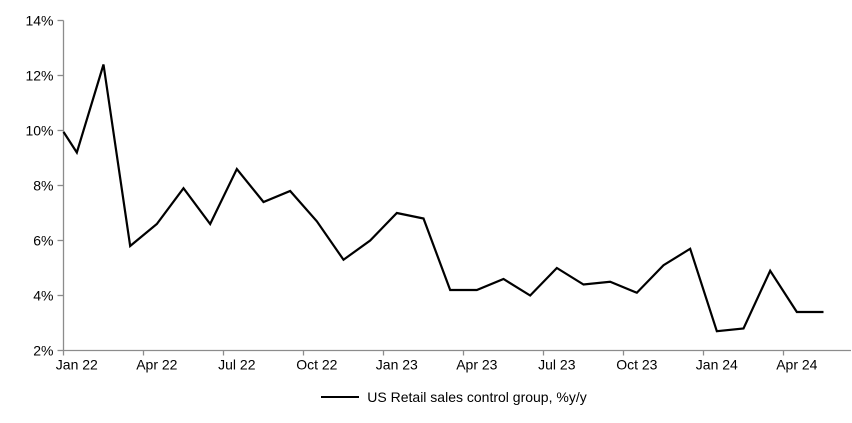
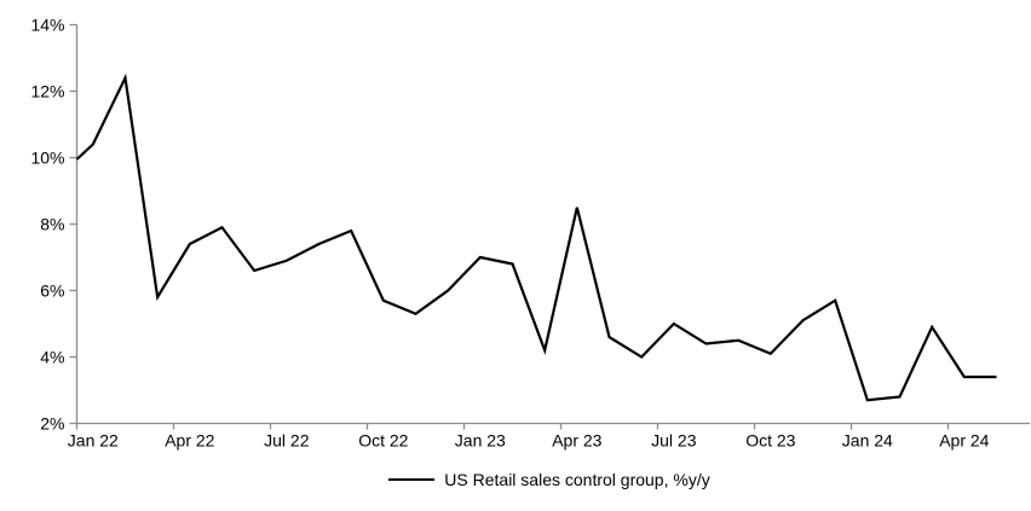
Jan 22: 9.2% -> 10.4%
Apr 22: 6.6% -> 7.4%
Jul 22: 8.6% -> 6.9%
Oct 22: 6.7% -> 5.7%
Apr 23: 4.2% -> 8.5%
